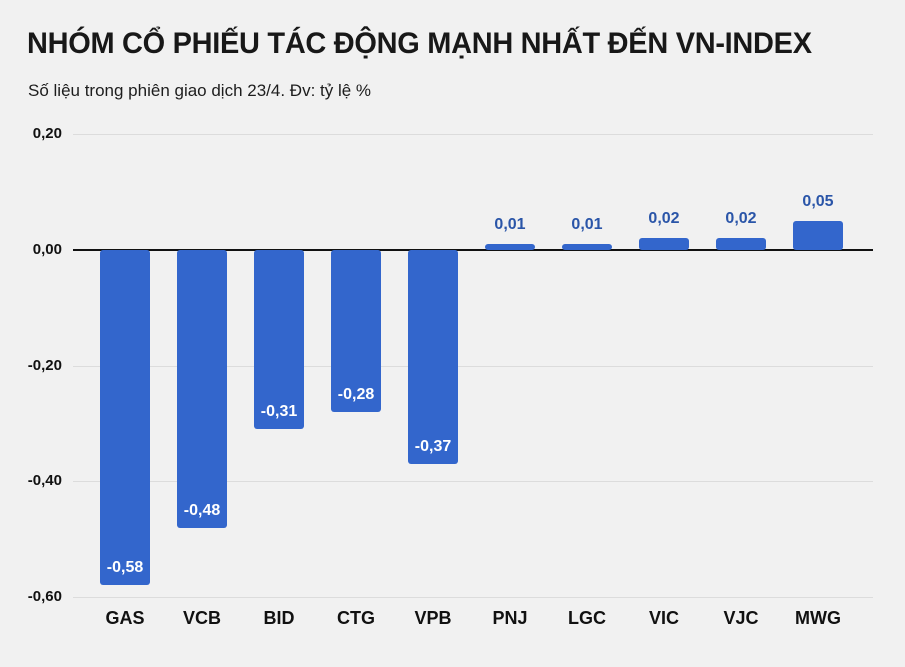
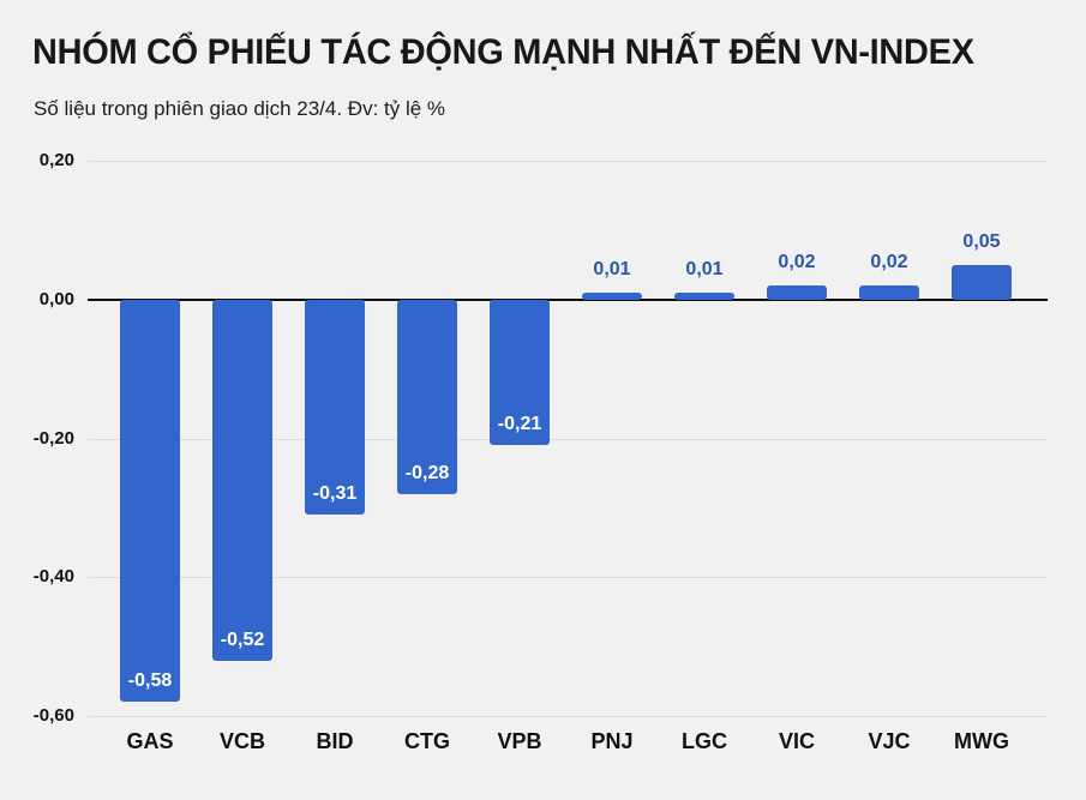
VCB: -0,48 -> -0,52
VPB: -0,37 -> -0,21
